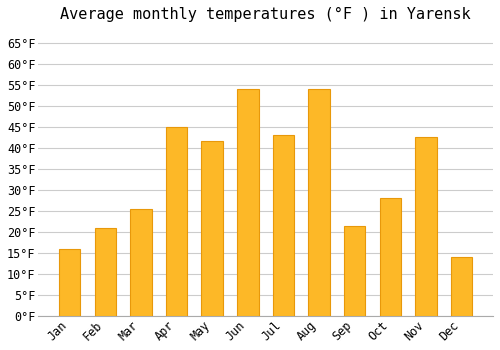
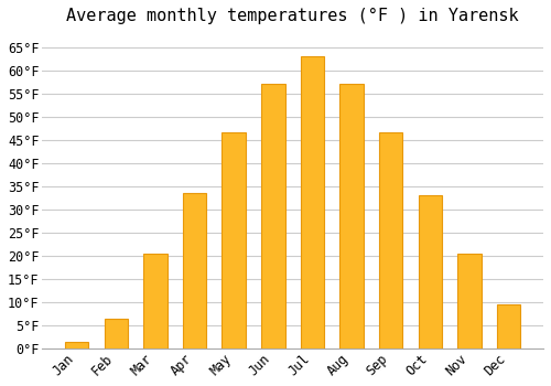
Jan: 16.0°F -> 1.5°F
Feb: 21.0°F -> 6.5°F
Mar: 25.5°F -> 20.5°F
Apr: 45.0°F -> 33.5°F
May: 41.5°F -> 46.5°F
Jun: 54.0°F -> 57.0°F
Jul: 43.0°F -> 63.0°F
Aug: 54.0°F -> 57.0°F
Sep: 21.5°F -> 46.5°F
Oct: 28.0°F -> 33.0°F
Nov: 42.5°F -> 20.5°F
Dec: 14.0°F -> 9.5°F
